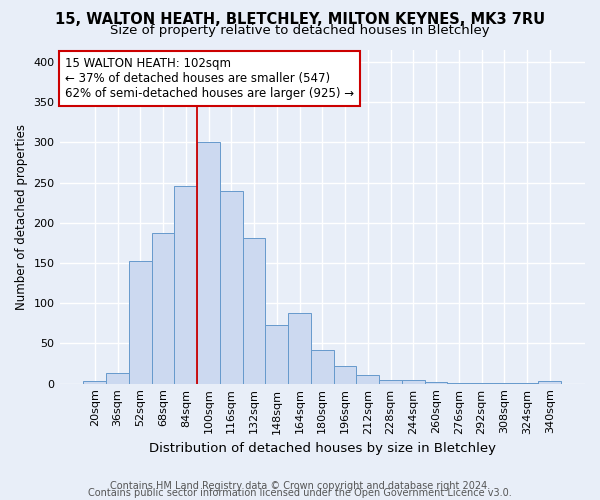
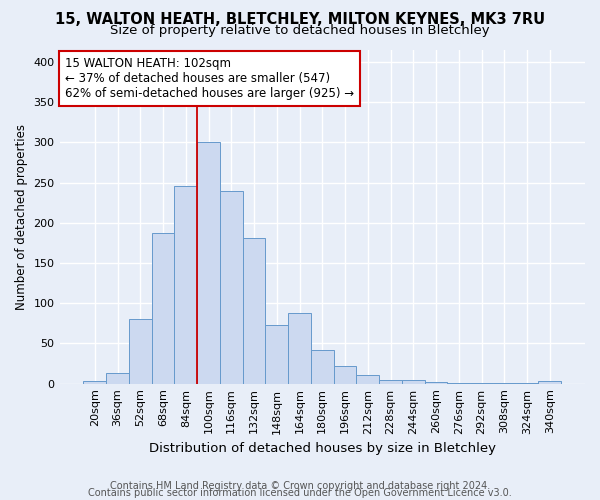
52sqm: 152 -> 80
